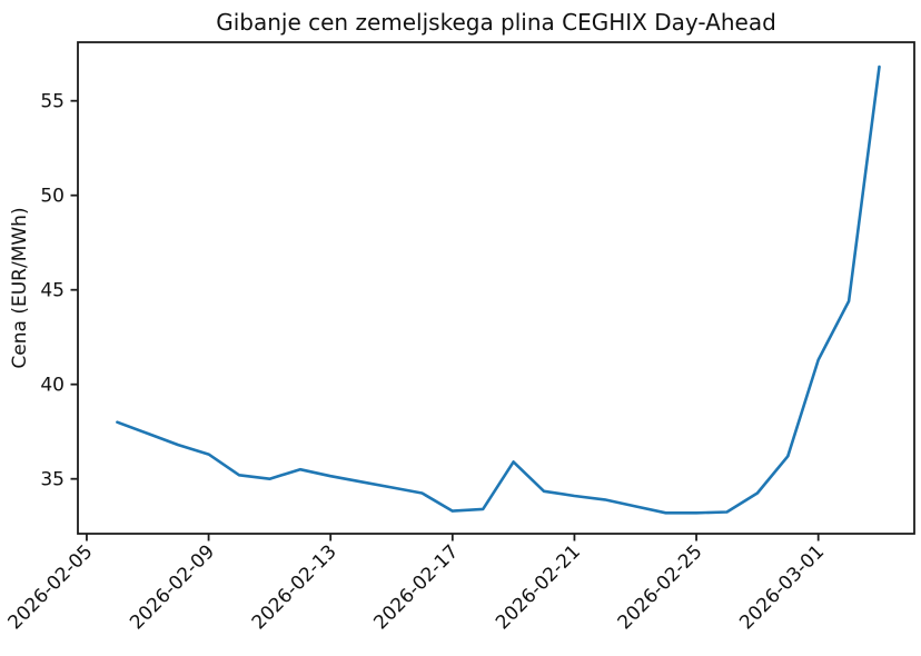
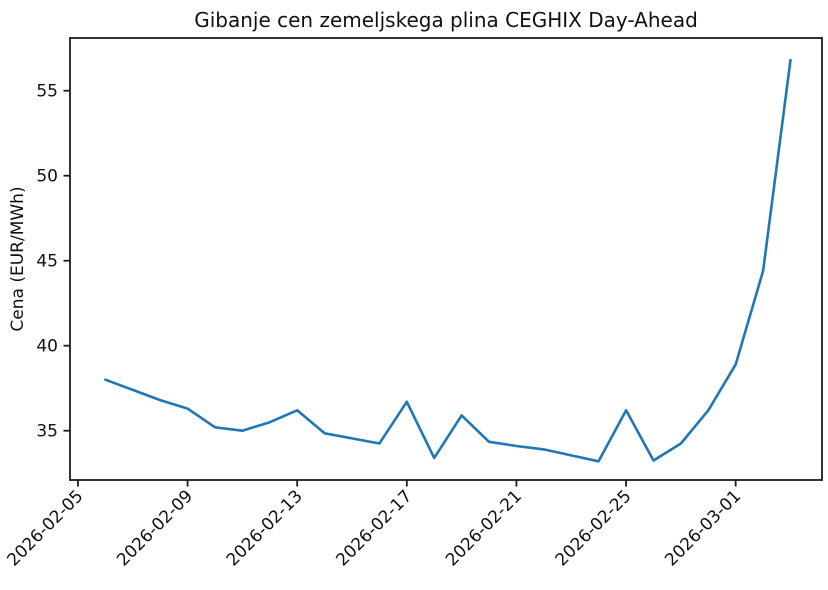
2026-02-13: 35.1 -> 36.2
2026-02-17: 33.3 -> 36.7
2026-02-25: 33.2 -> 36.2
2026-03-01: 41.3 -> 38.9
